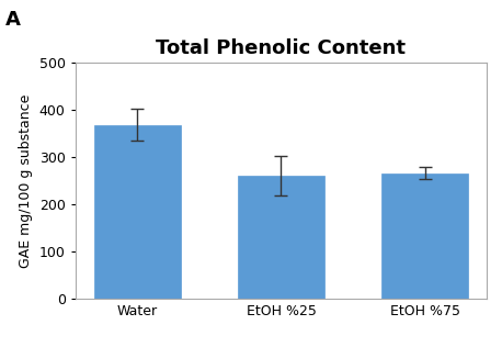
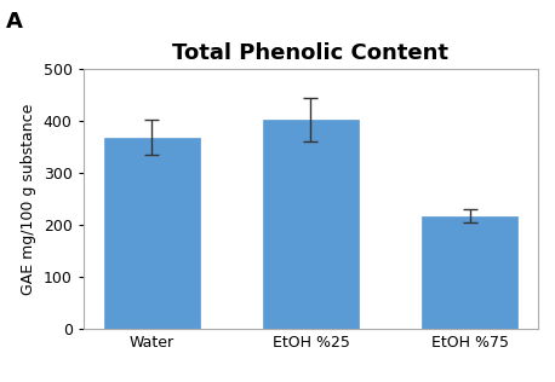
EtOH %25: 260 -> 403
EtOH %75: 265 -> 217
